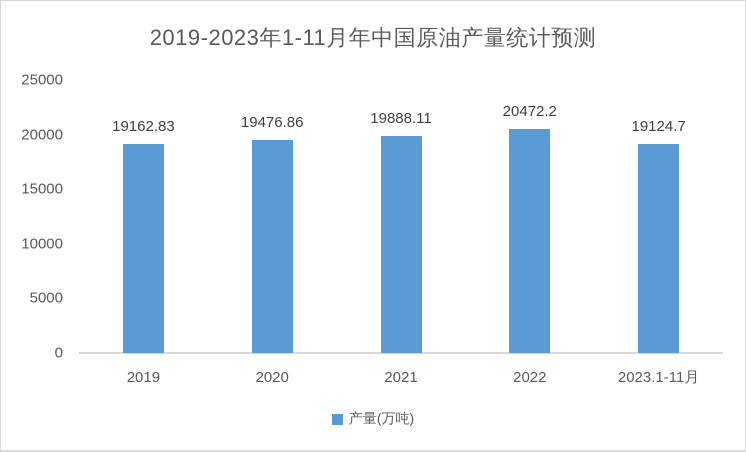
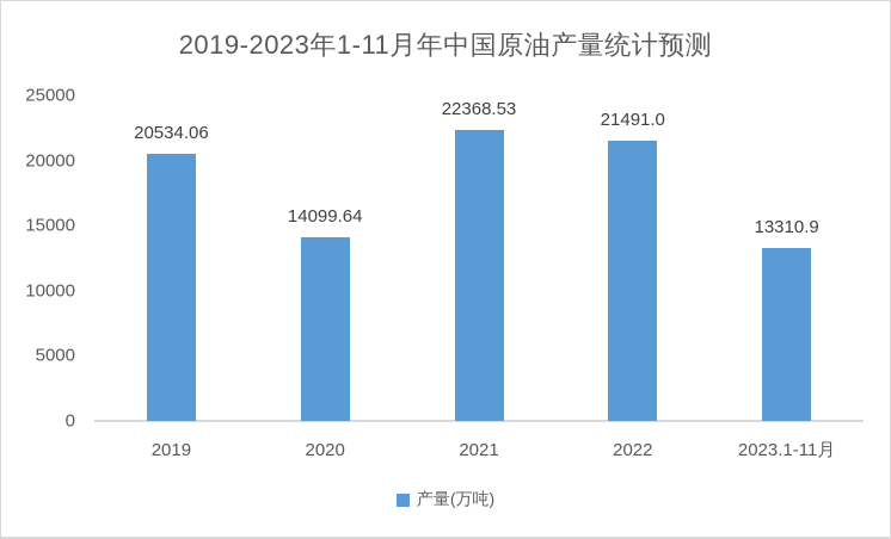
2019: 19162.83 -> 20534.06
2020: 19476.86 -> 14099.64
2021: 19888.11 -> 22368.53
2022: 20472.2 -> 21491.0
2023.1-11月: 19124.7 -> 13310.9
